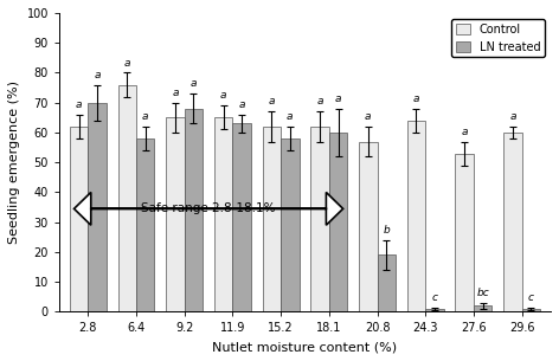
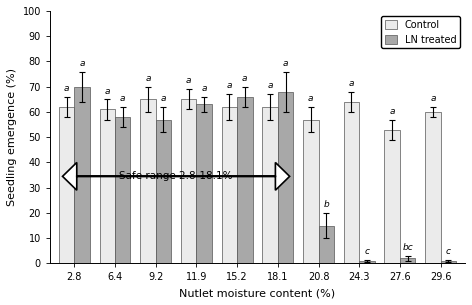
Control/6.4: 76 -> 61
LN treated/9.2: 68 -> 57
LN treated/15.2: 58 -> 66
LN treated/18.1: 60 -> 68
LN treated/20.8: 19 -> 15
